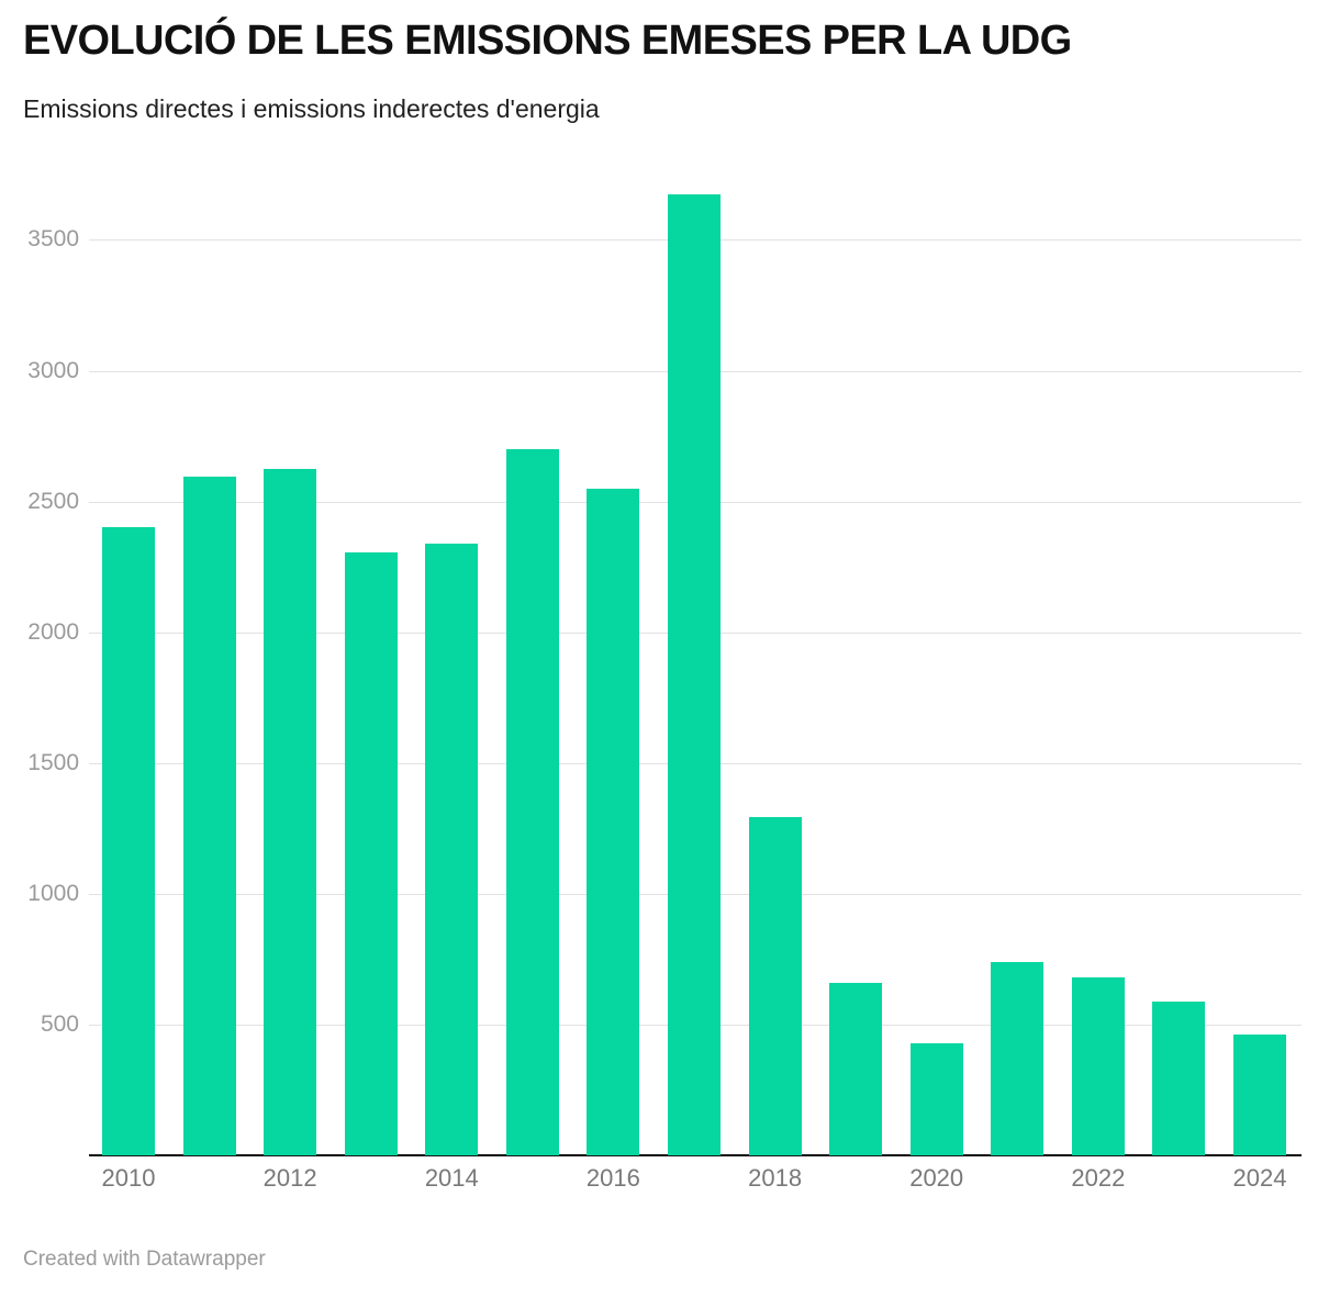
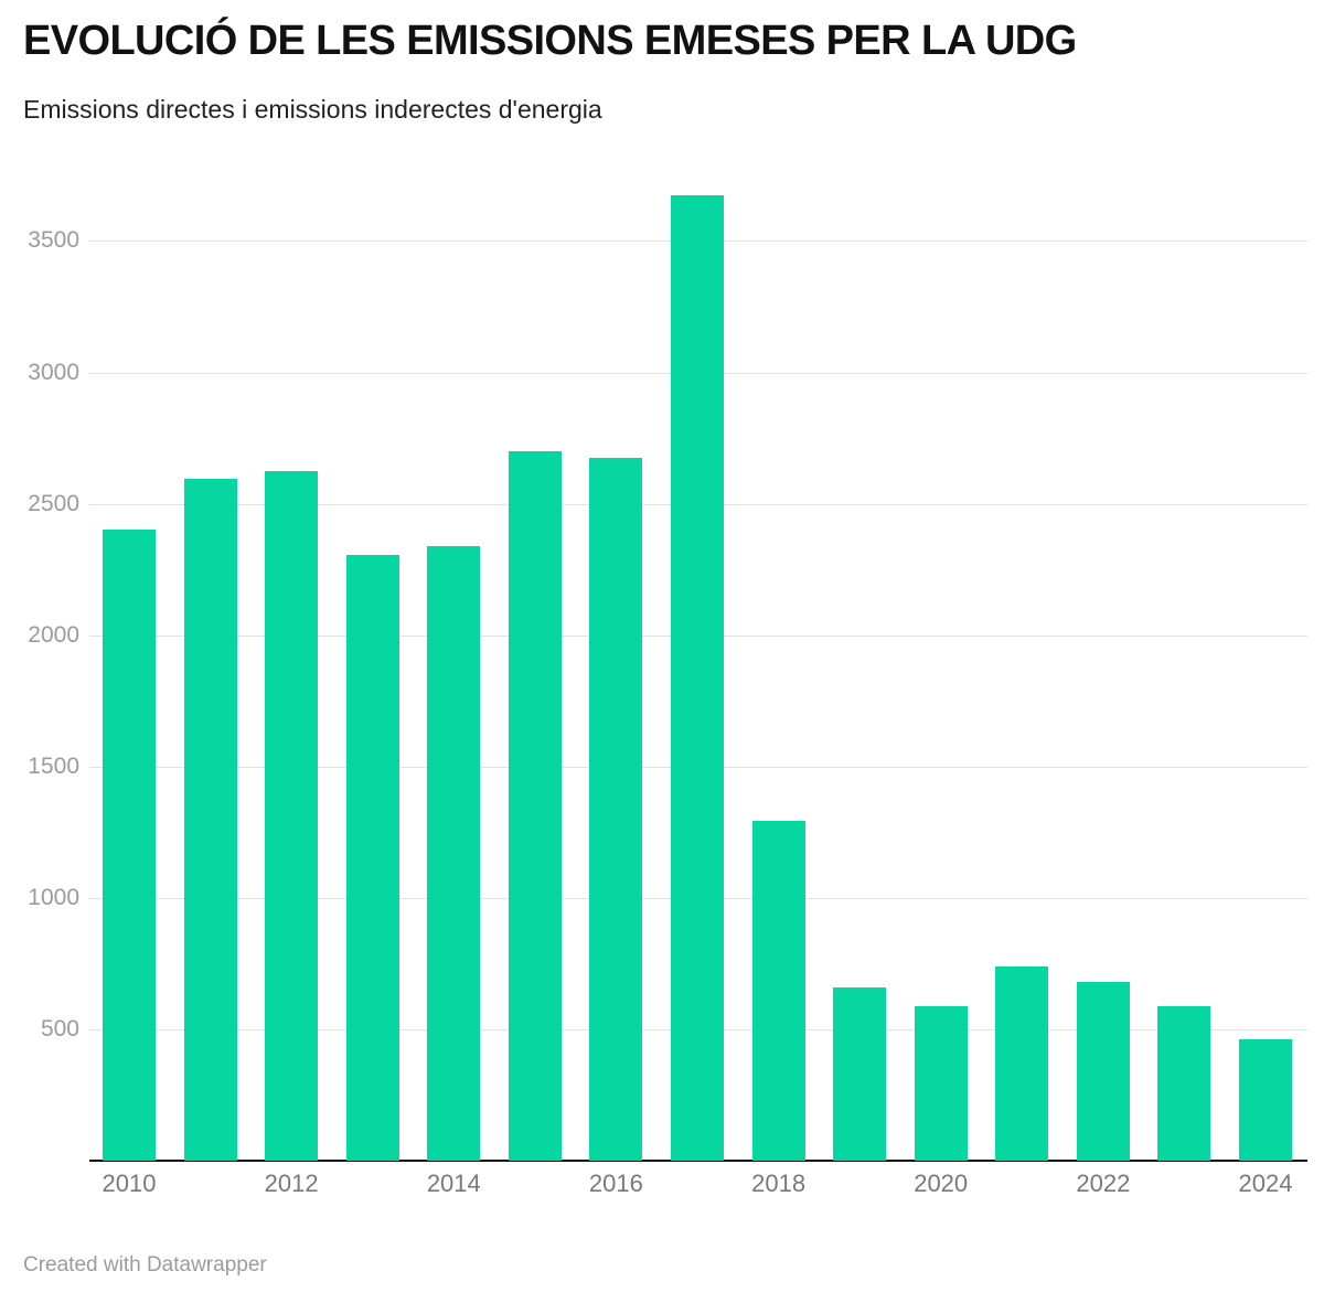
2016: 2550 -> 2680
2020: 430 -> 590
